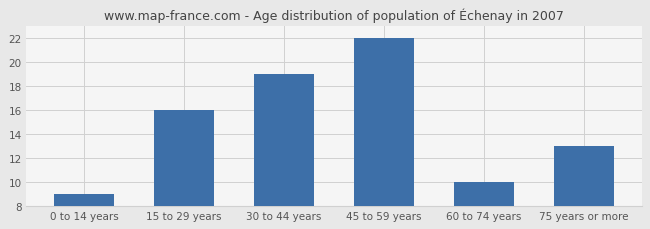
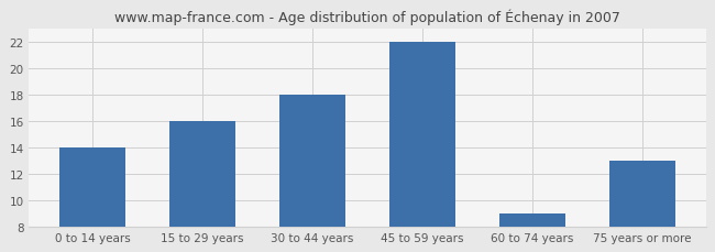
0 to 14 years: 9 -> 14
30 to 44 years: 19 -> 18
60 to 74 years: 10 -> 9
